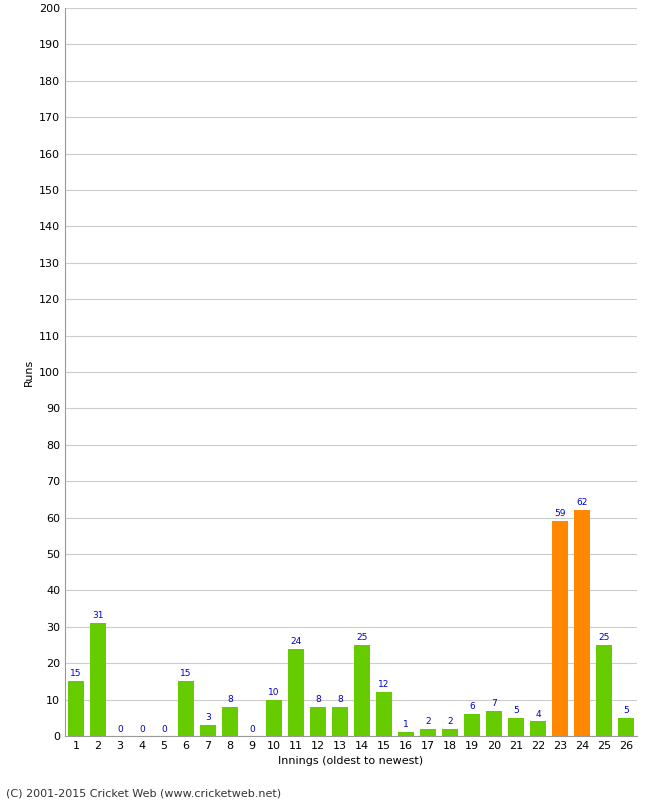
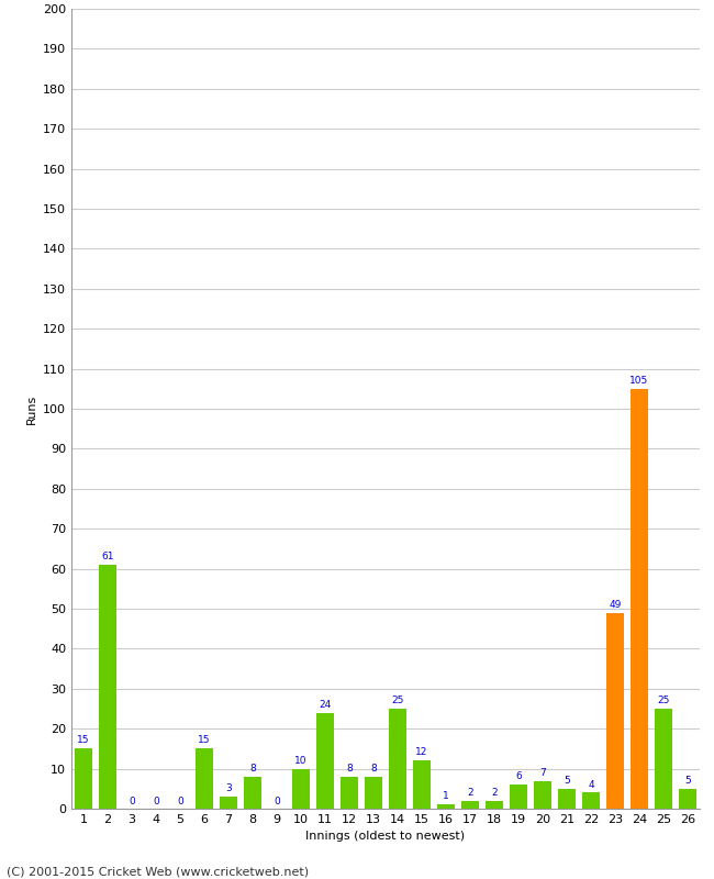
2: 31 -> 61
23: 59 -> 49
24: 62 -> 105
